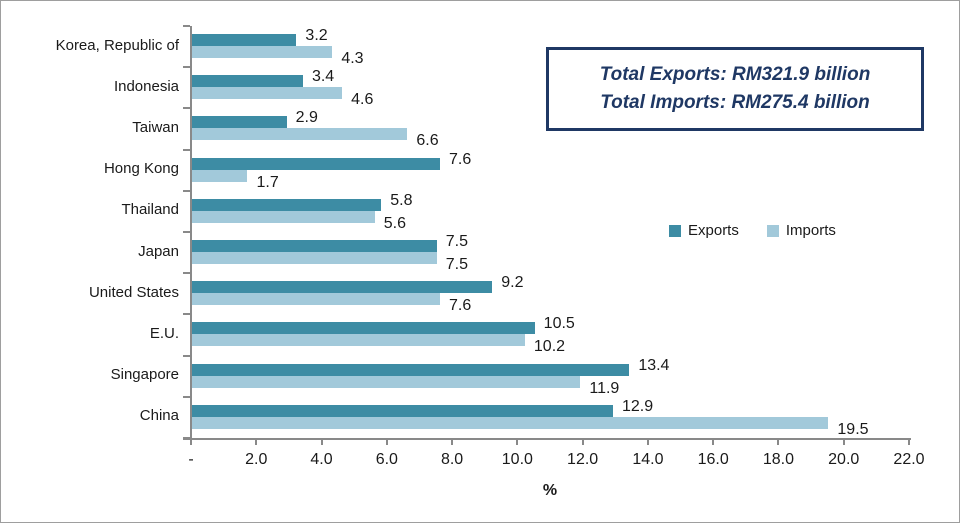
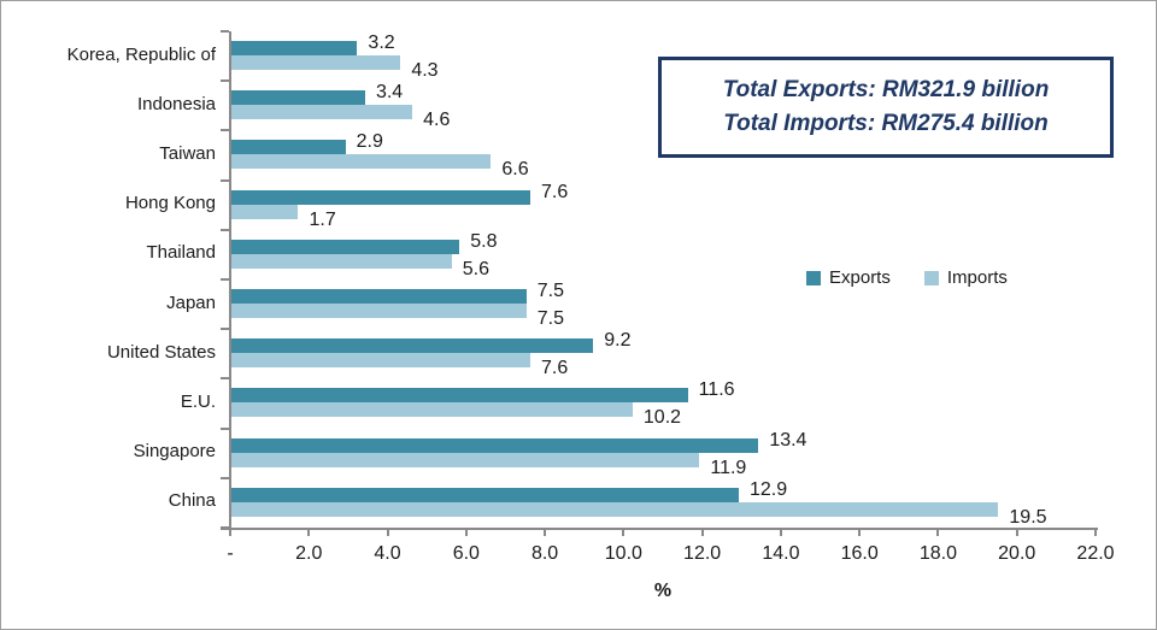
Exports/E.U.: 10.5 -> 11.6
